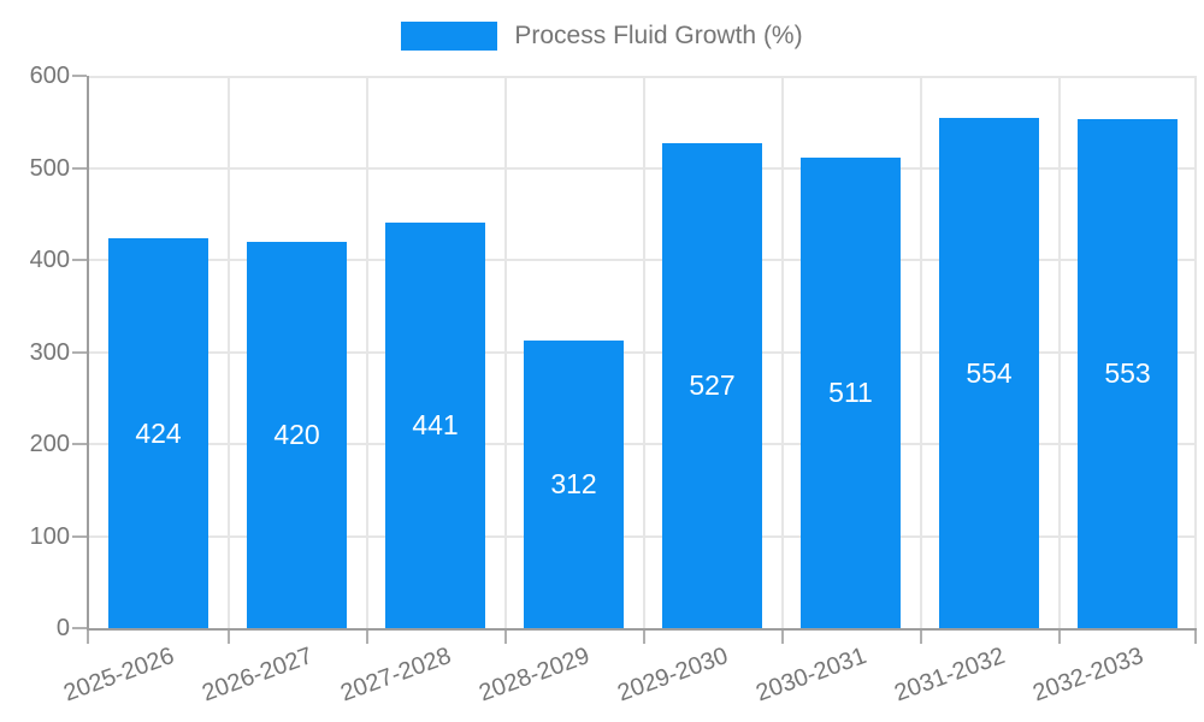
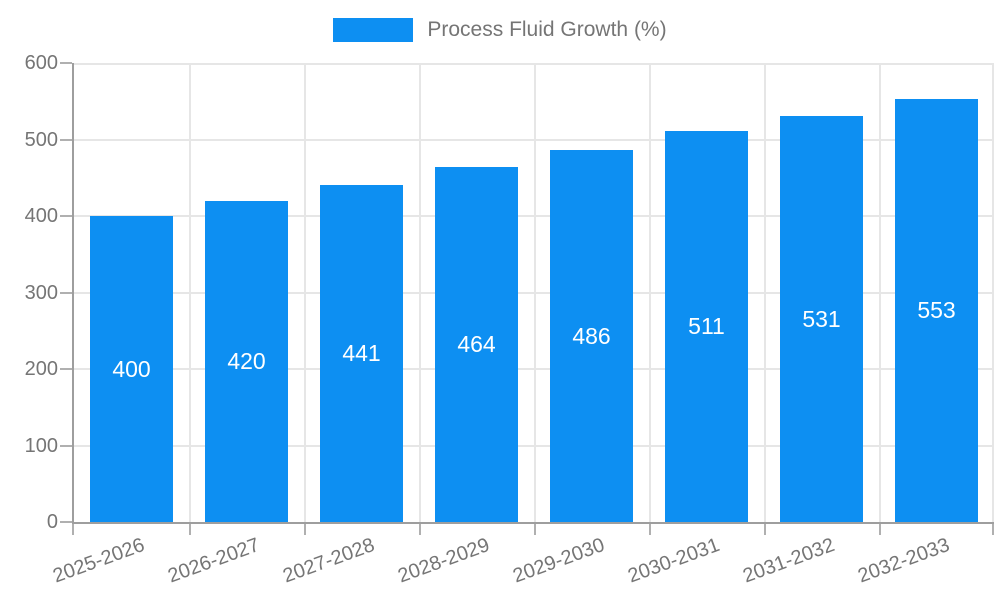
2025-2026: 424 -> 400
2028-2029: 312 -> 464
2029-2030: 527 -> 486
2031-2032: 554 -> 531
